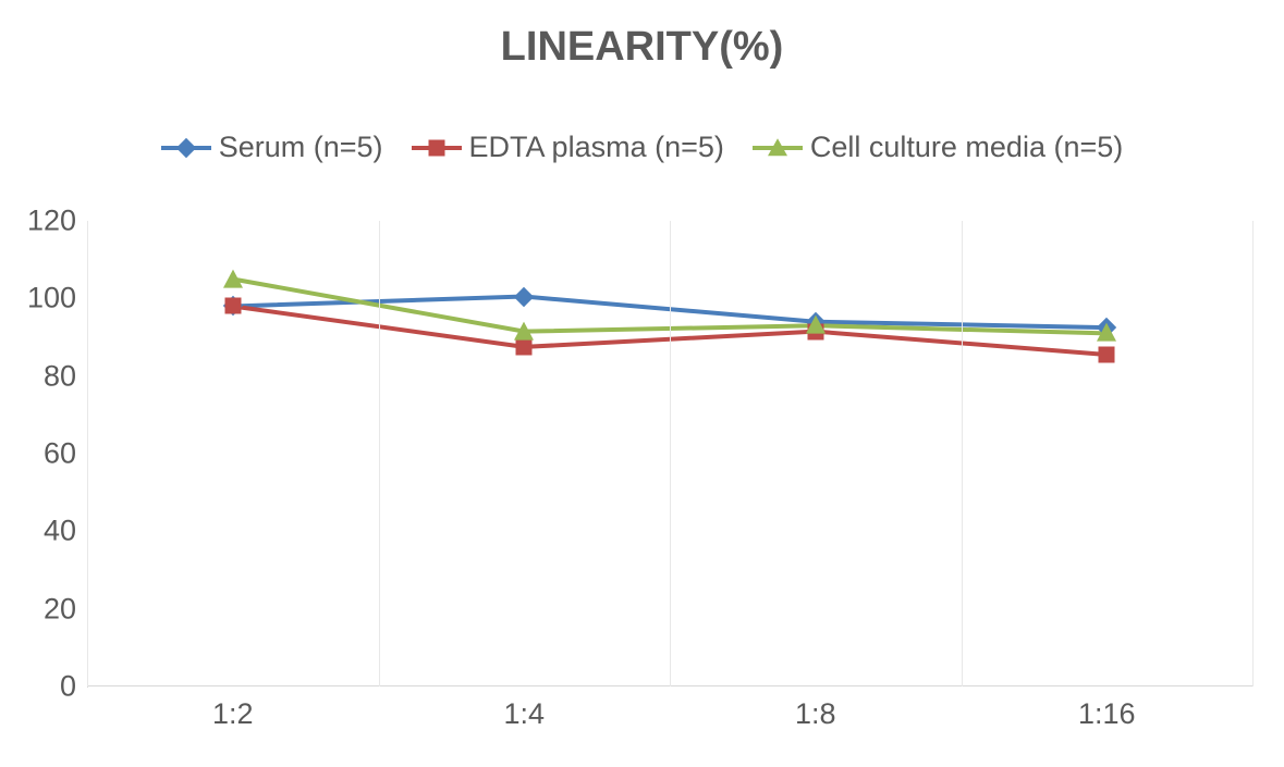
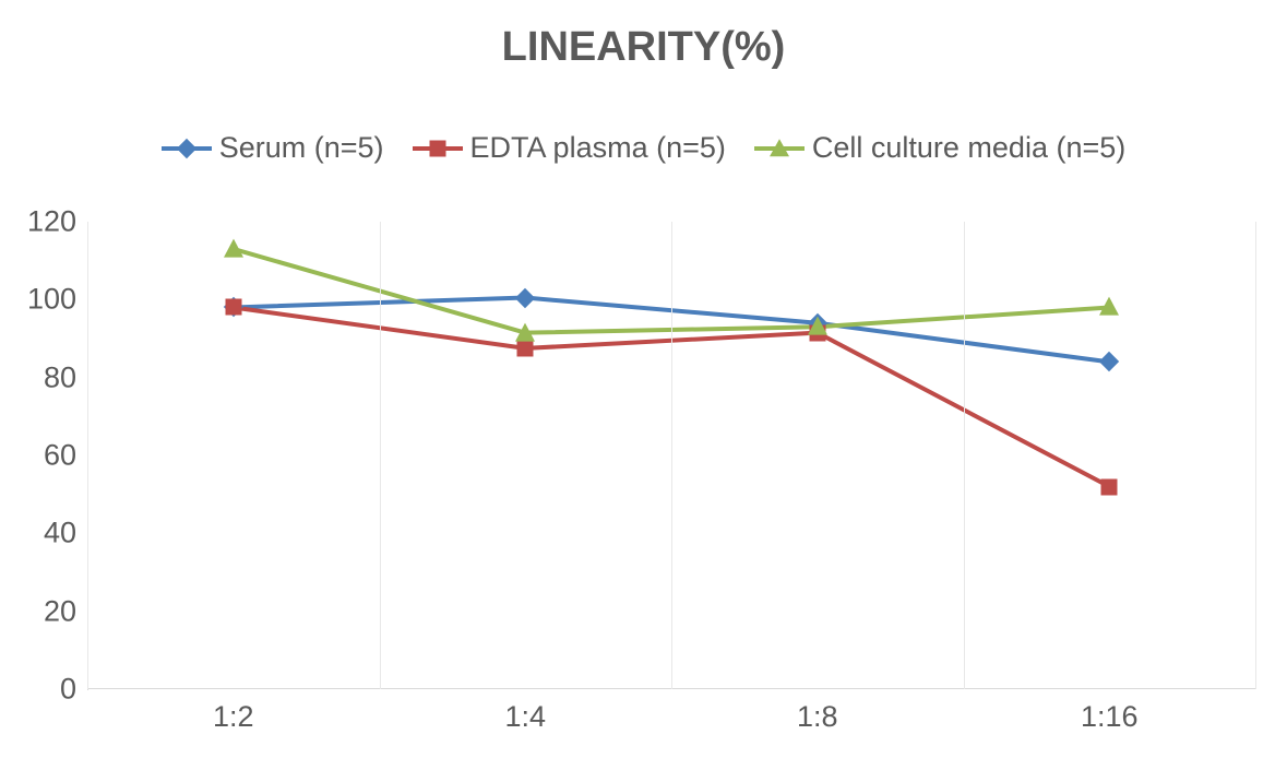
Cell culture media (n=5)/1:2: 105 -> 113
Serum (n=5)/1:16: 92 -> 84
EDTA plasma (n=5)/1:16: 86 -> 52
Cell culture media (n=5)/1:16: 91 -> 98
